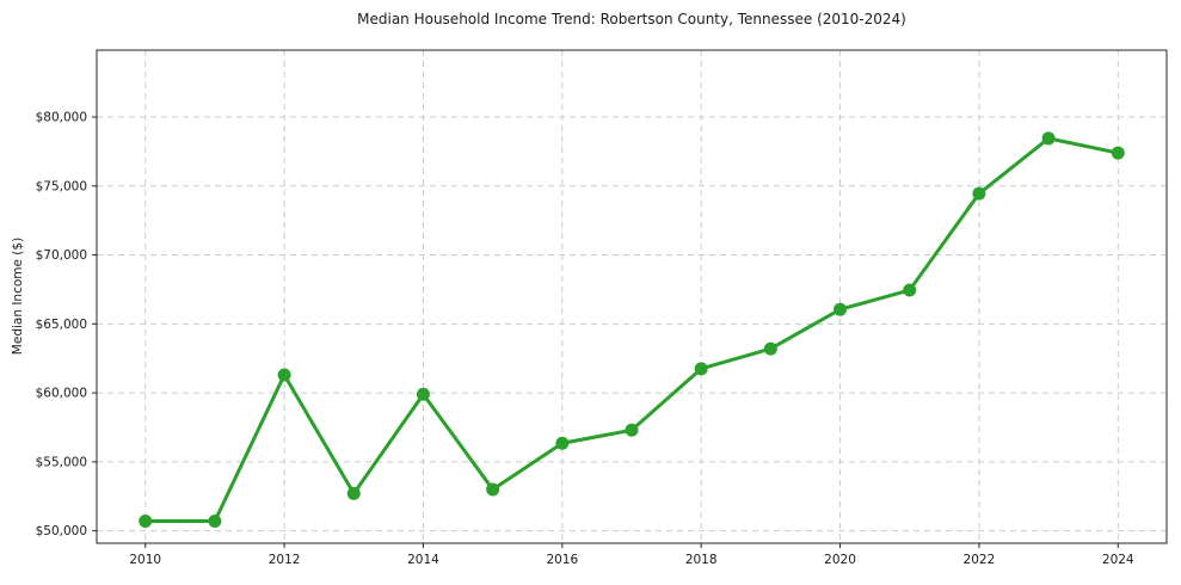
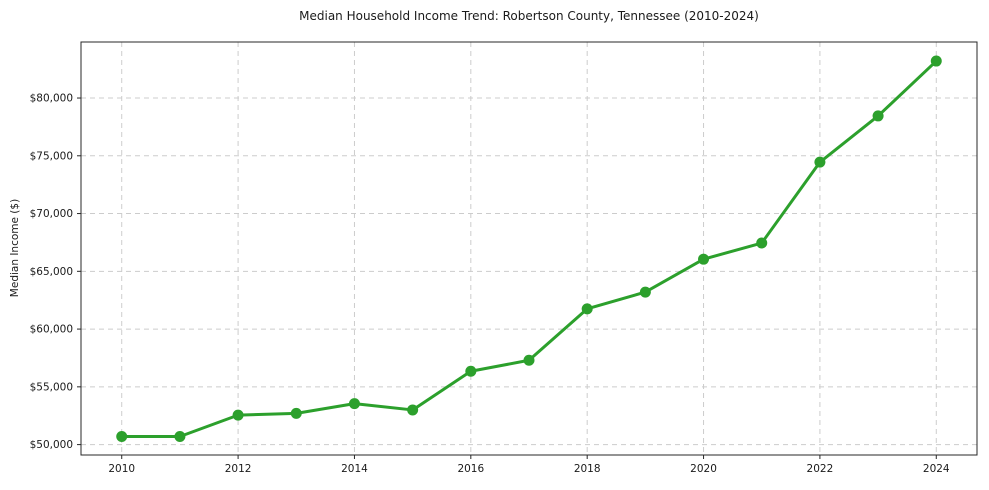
2012: $61300 -> $52600
2014: $59900 -> $53600
2024: $77400 -> $83200
